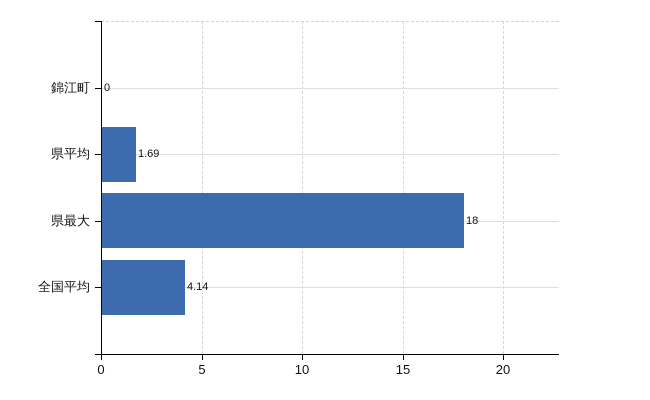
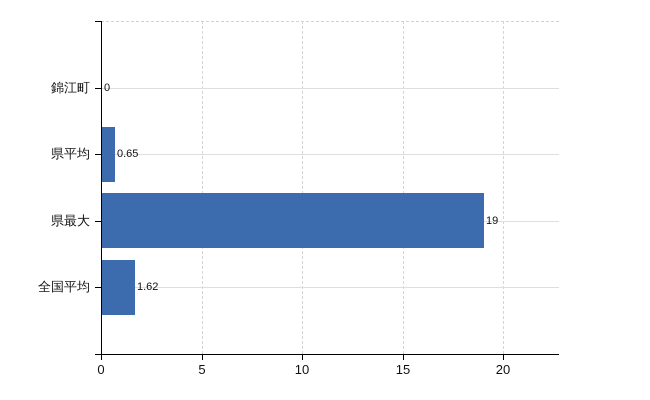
県平均: 1.69 -> 0.65
県最大: 18 -> 19
全国平均: 4.14 -> 1.62
